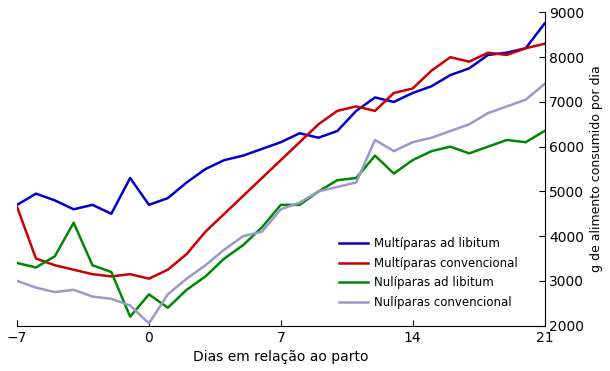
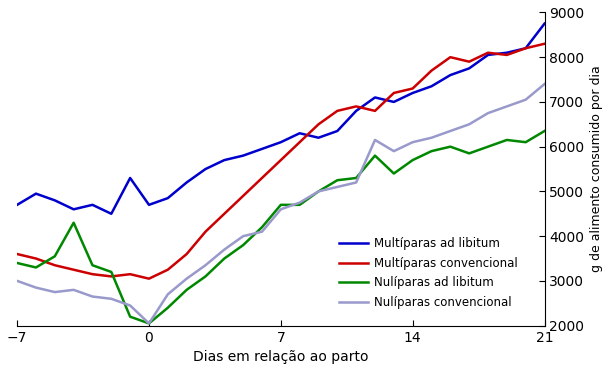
Multíparas convencional/−7: 4650 -> 3600
Nulíparas ad libitum/0: 2700 -> 2050
